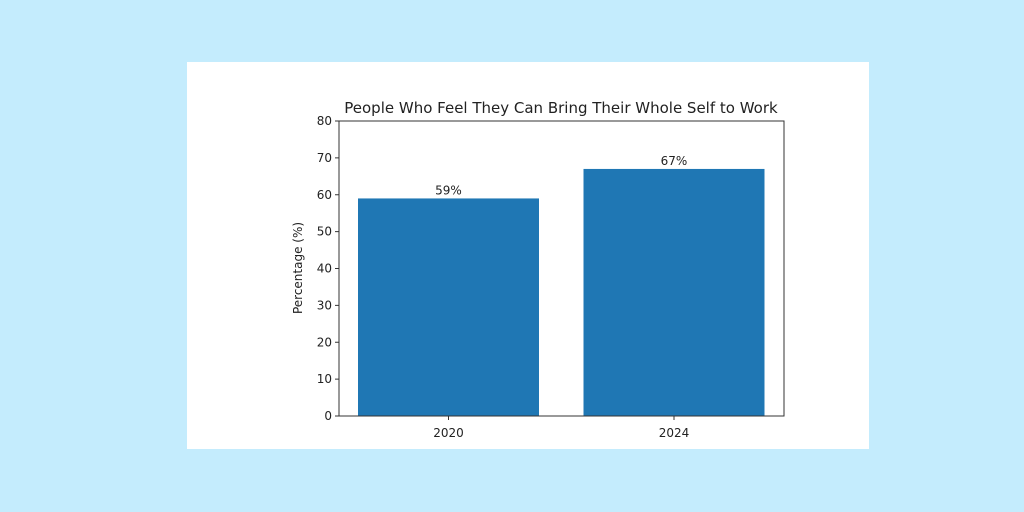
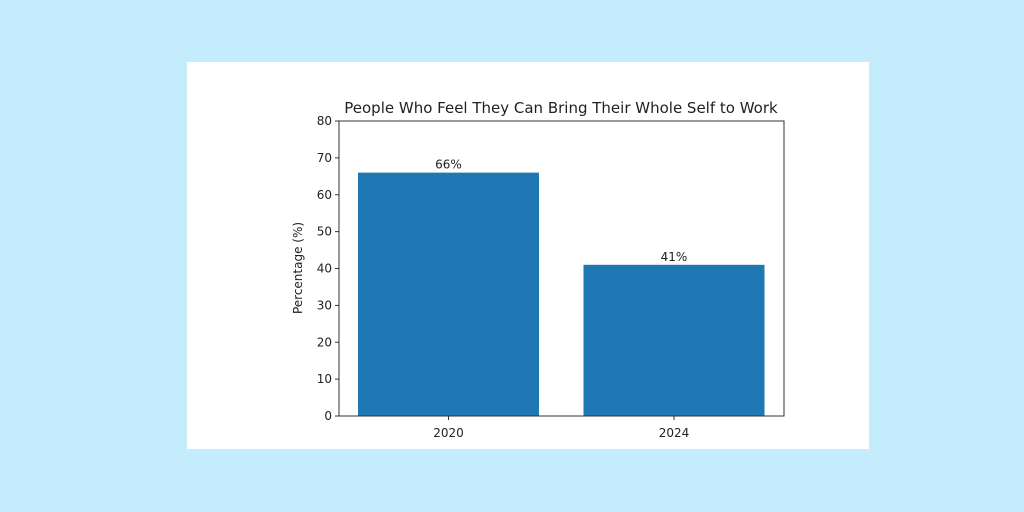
2020: 59% -> 66%
2024: 67% -> 41%
